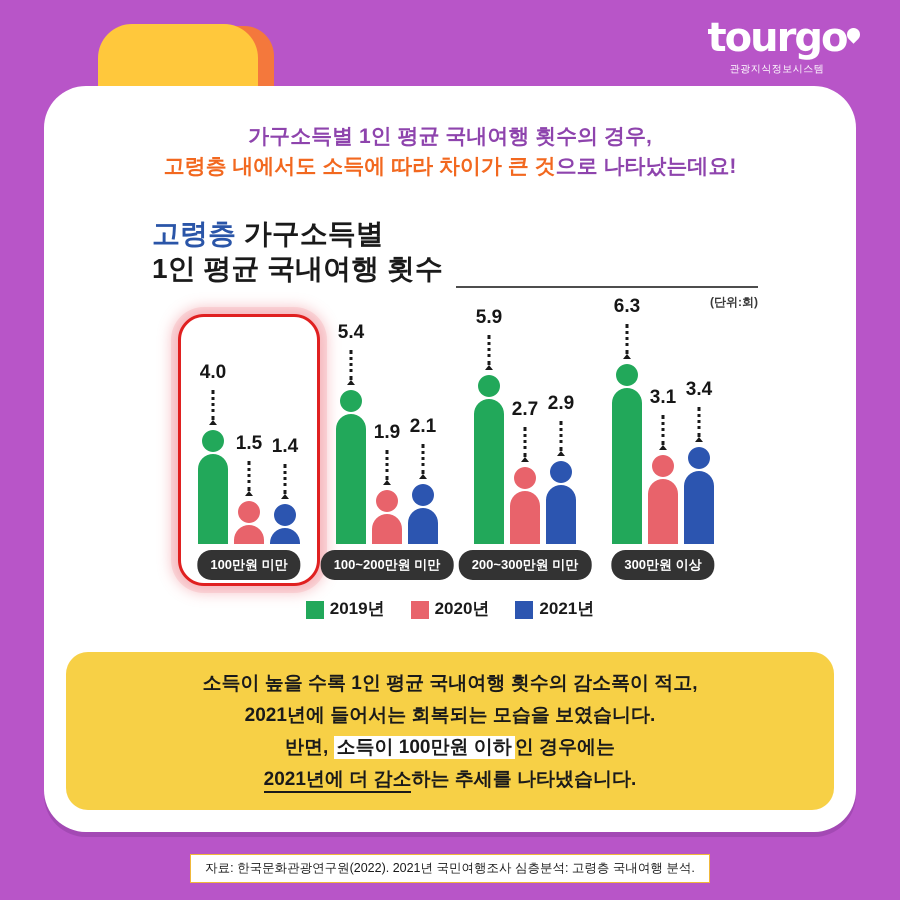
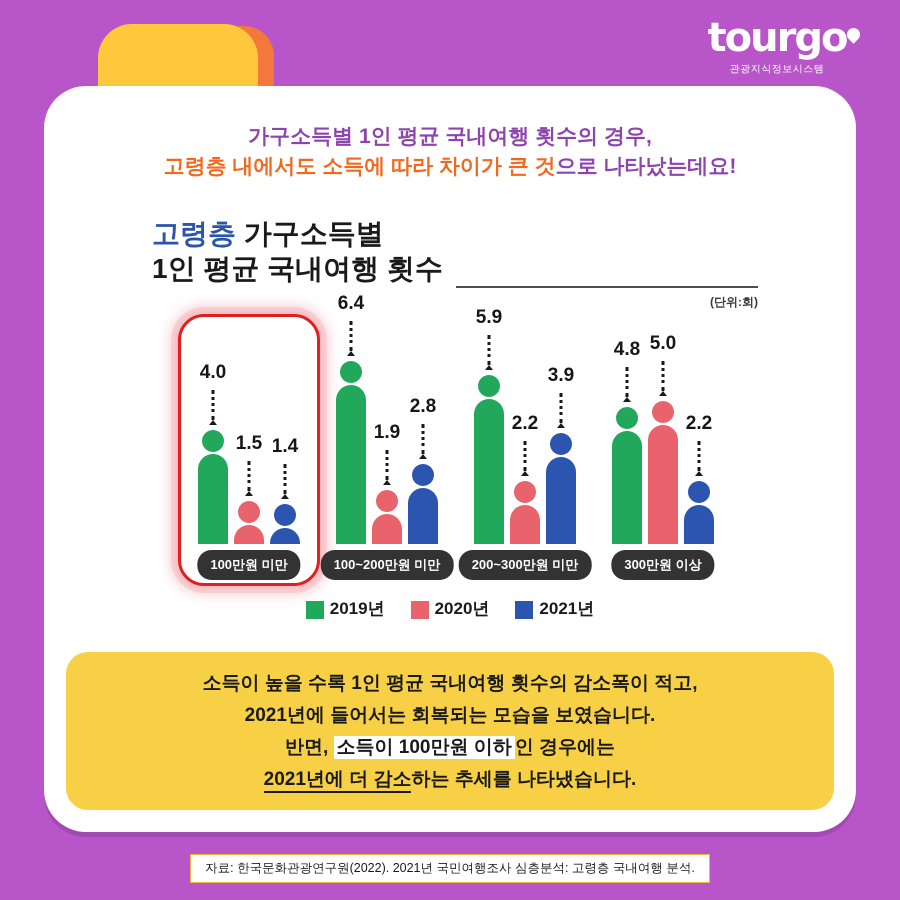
2019년/100~200만원 미만: 5.4 -> 6.4
2021년/100~200만원 미만: 2.1 -> 2.8
2020년/200~300만원 미만: 2.7 -> 2.2
2021년/200~300만원 미만: 2.9 -> 3.9
2019년/300만원 이상: 6.3 -> 4.8
2020년/300만원 이상: 3.1 -> 5.0
2021년/300만원 이상: 3.4 -> 2.2
